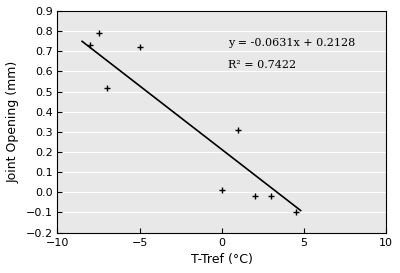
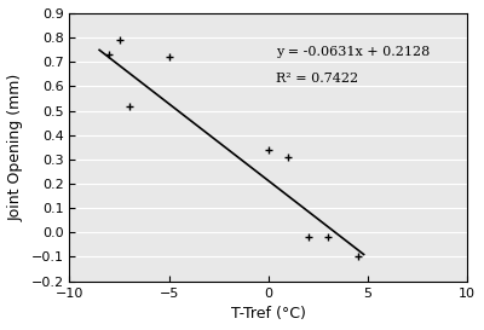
0: 0.01 -> 0.34
